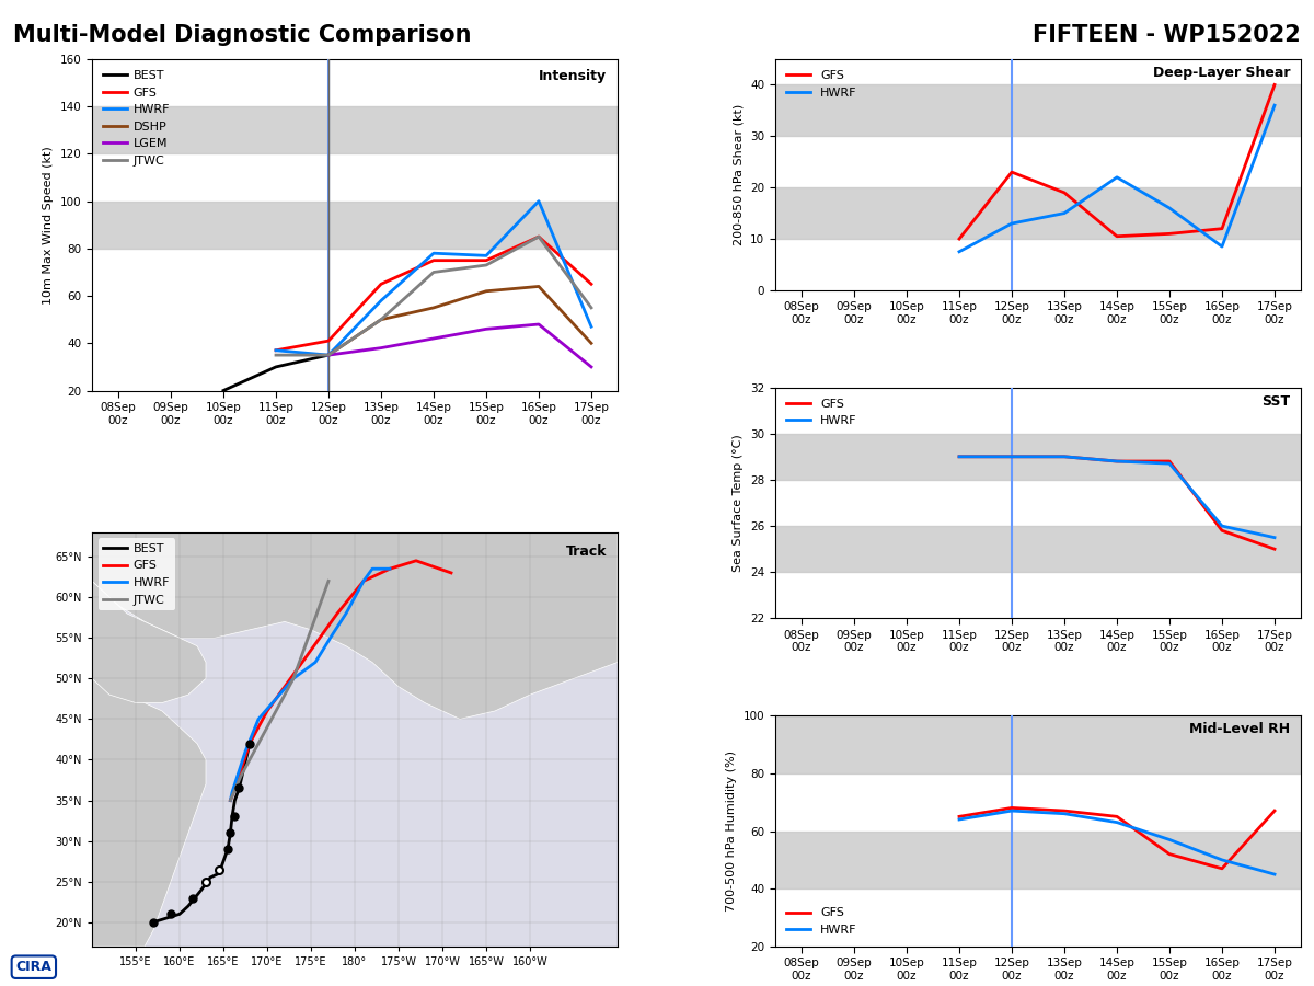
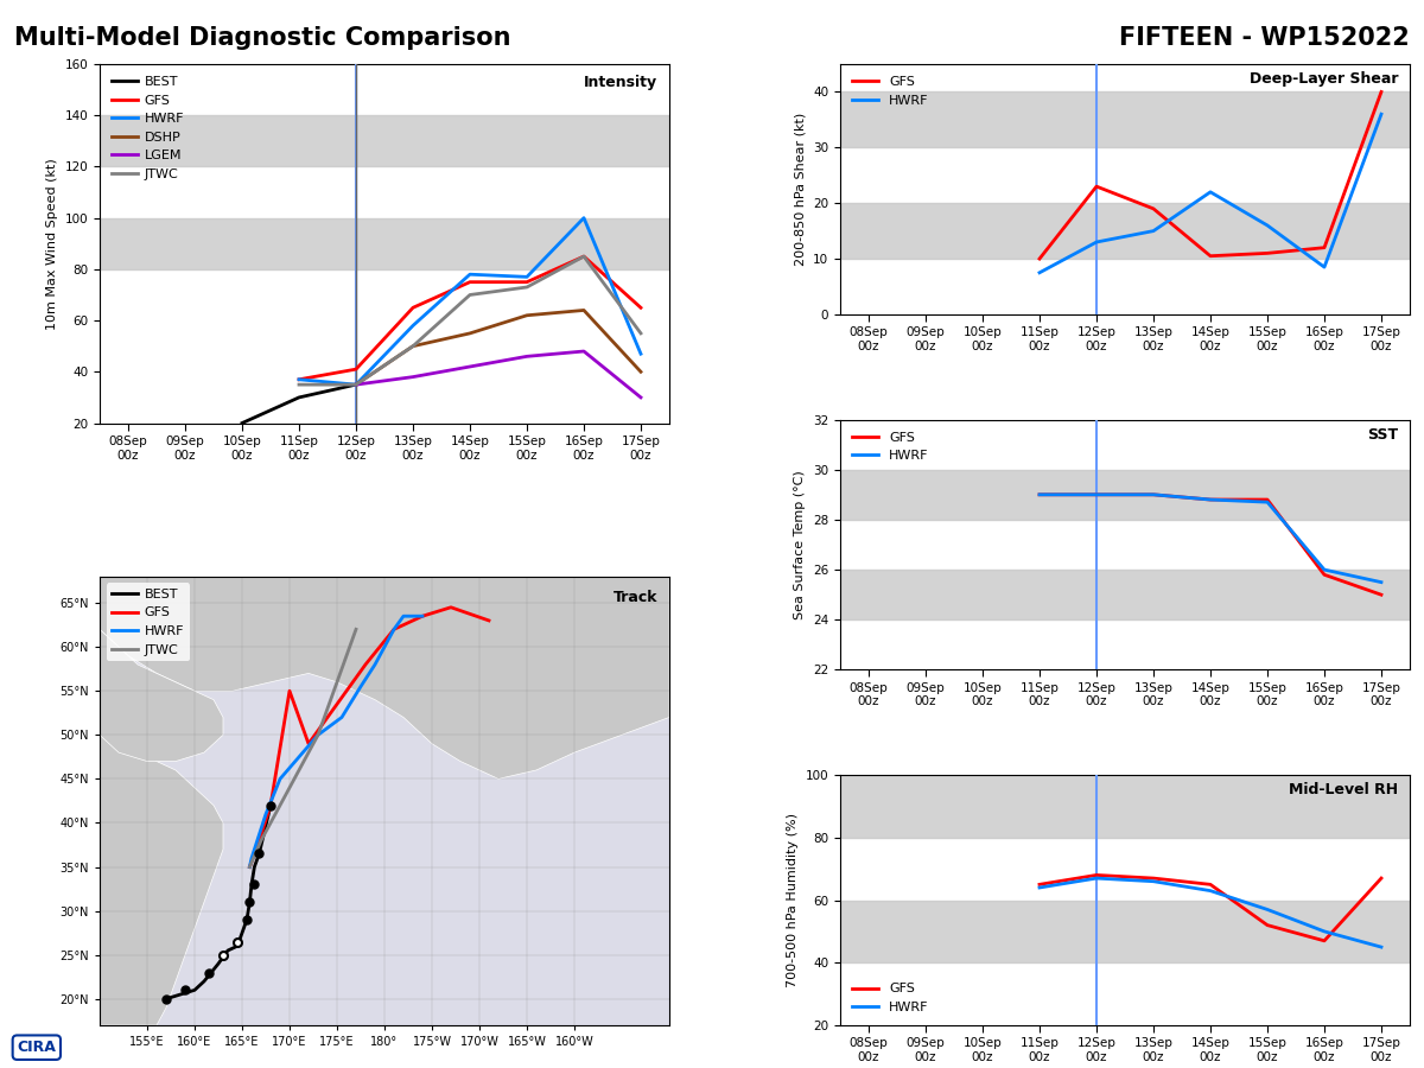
GFS/170°E: 46.0°N -> 55.0°N
